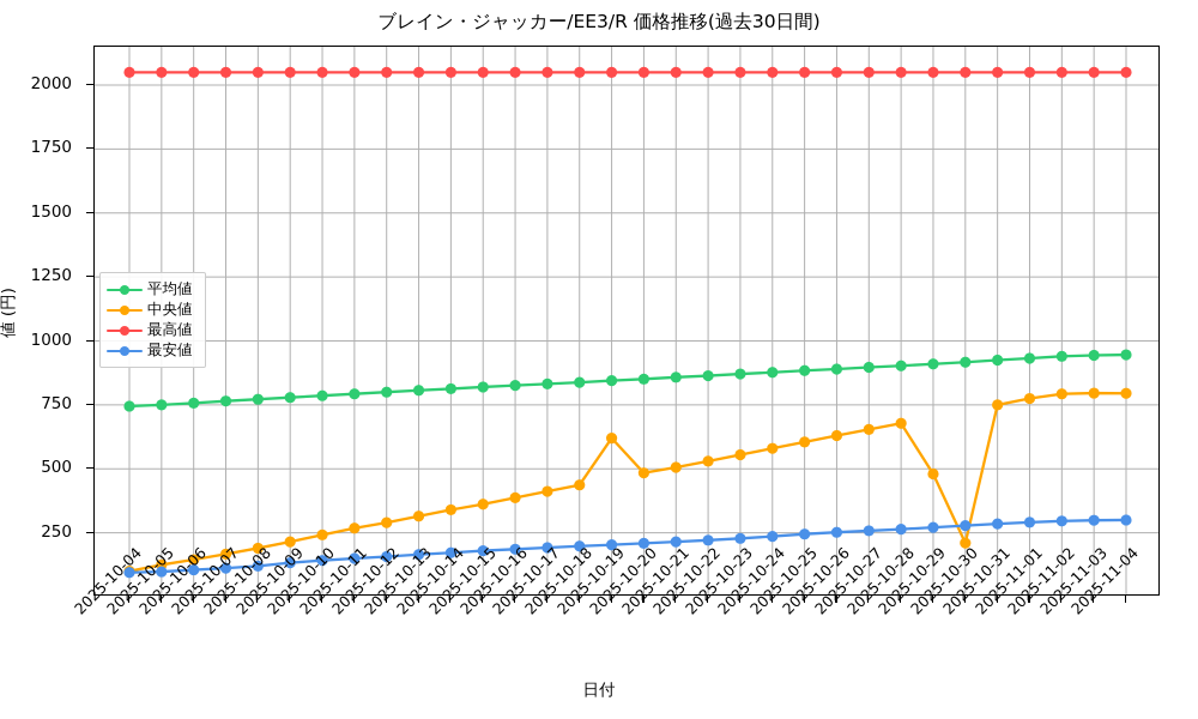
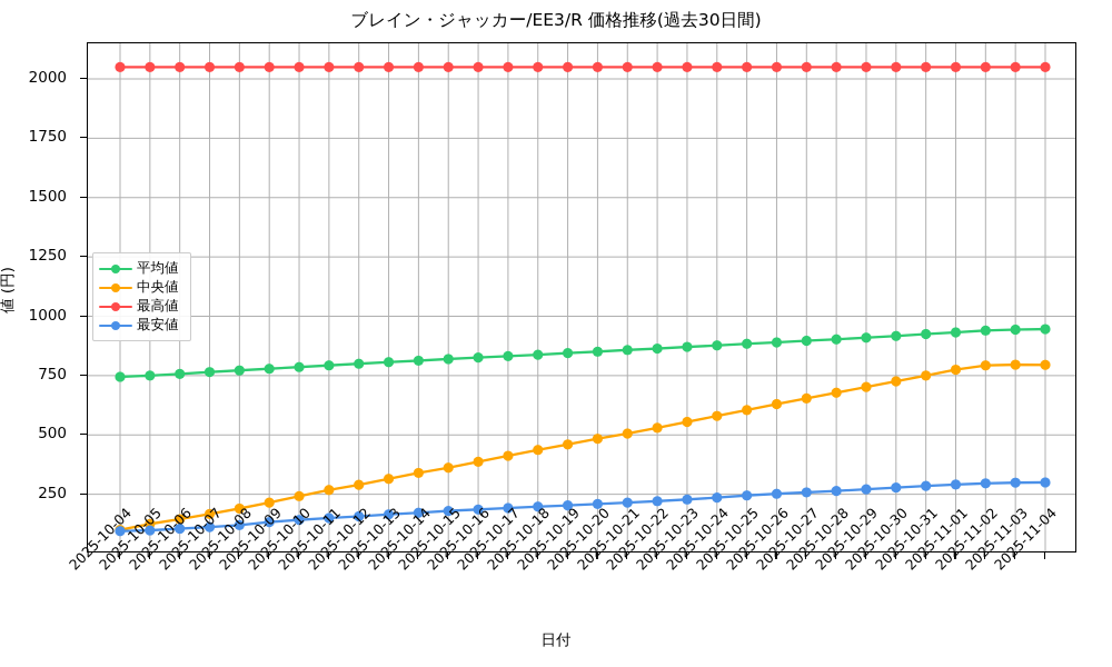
中央値/2025-10-19: 620 -> 460
中央値/2025-10-29: 480 -> 700
中央値/2025-10-30: 210 -> 730
